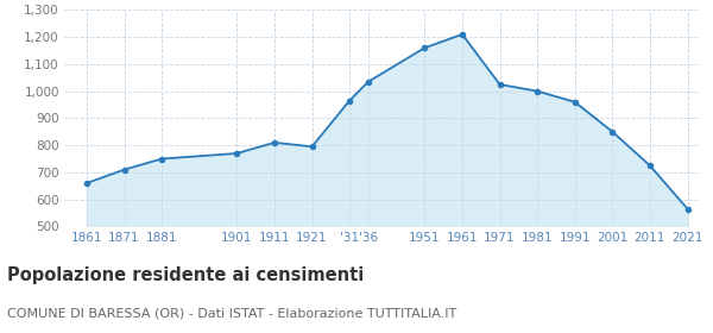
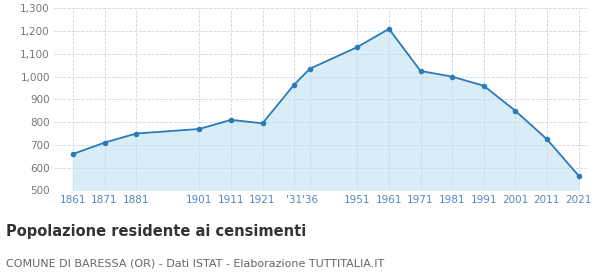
1951: 1,160 -> 1,130
